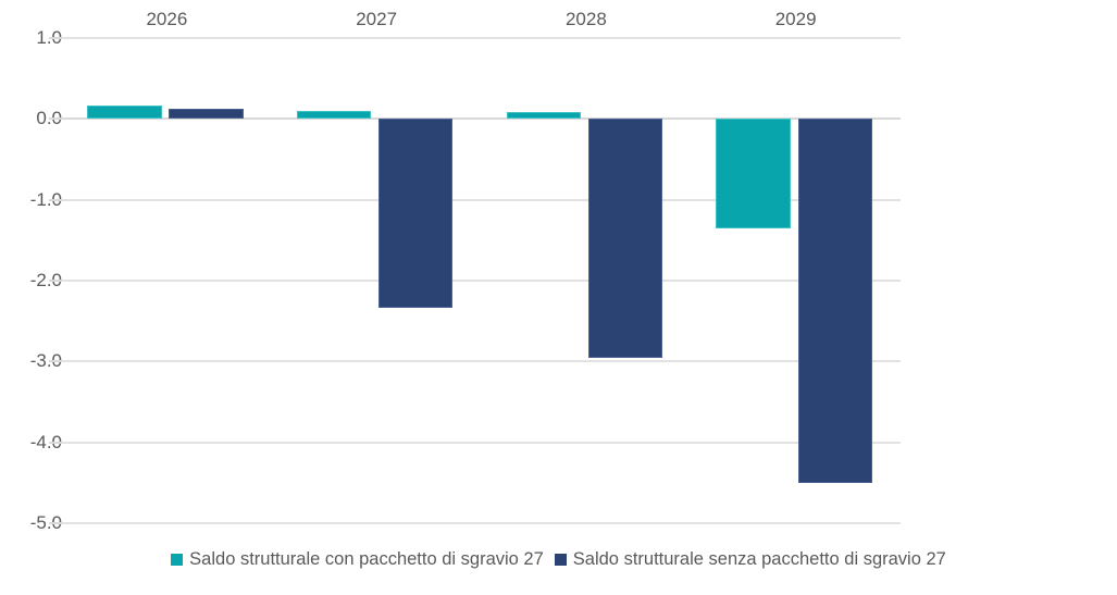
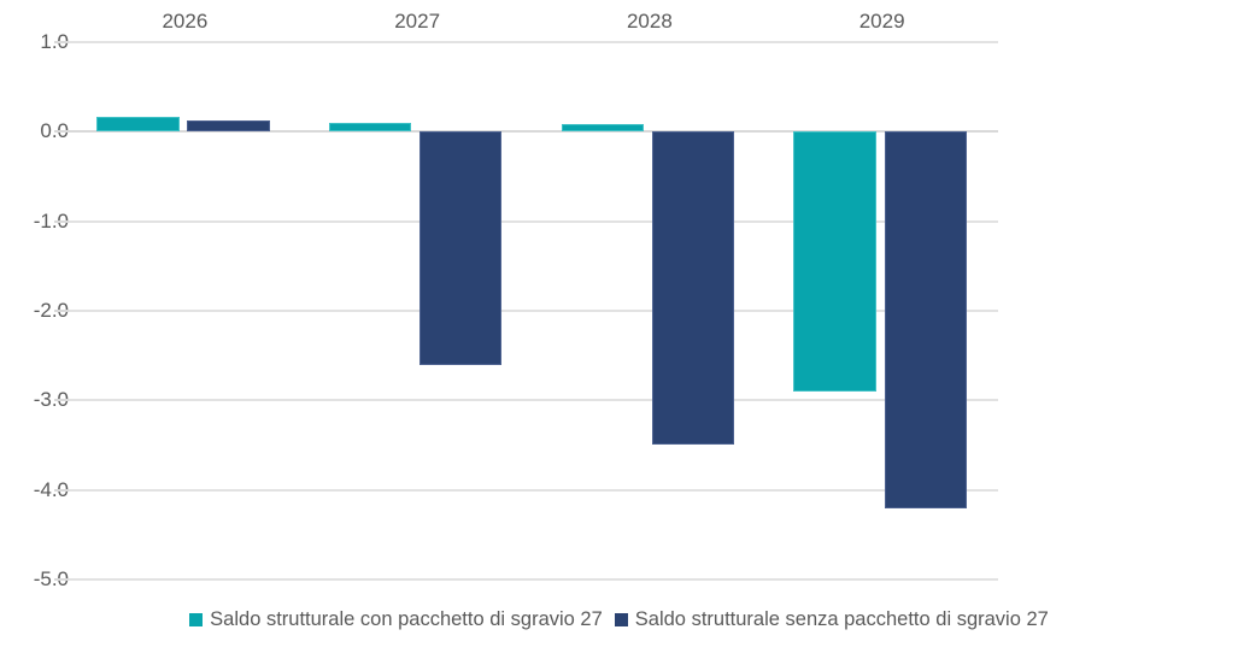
Saldo strutturale senza pacchetto di sgravio 27/2027: -2.3 -> -2.6
Saldo strutturale senza pacchetto di sgravio 27/2028: -3.0 -> -3.5
Saldo strutturale con pacchetto di sgravio 27/2029: -1.4 -> -2.9
Saldo strutturale senza pacchetto di sgravio 27/2029: -4.5 -> -4.2
